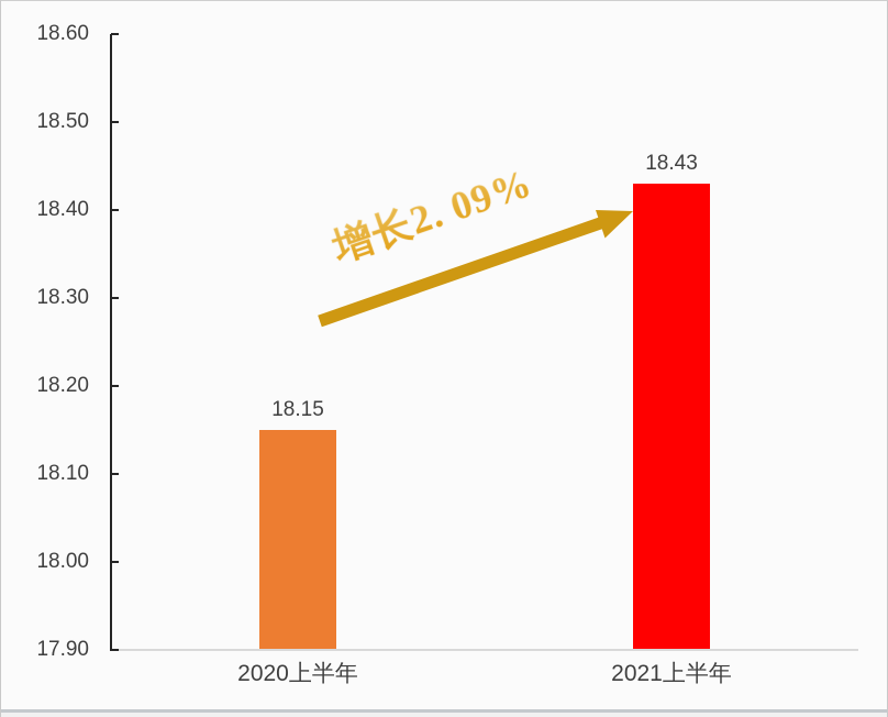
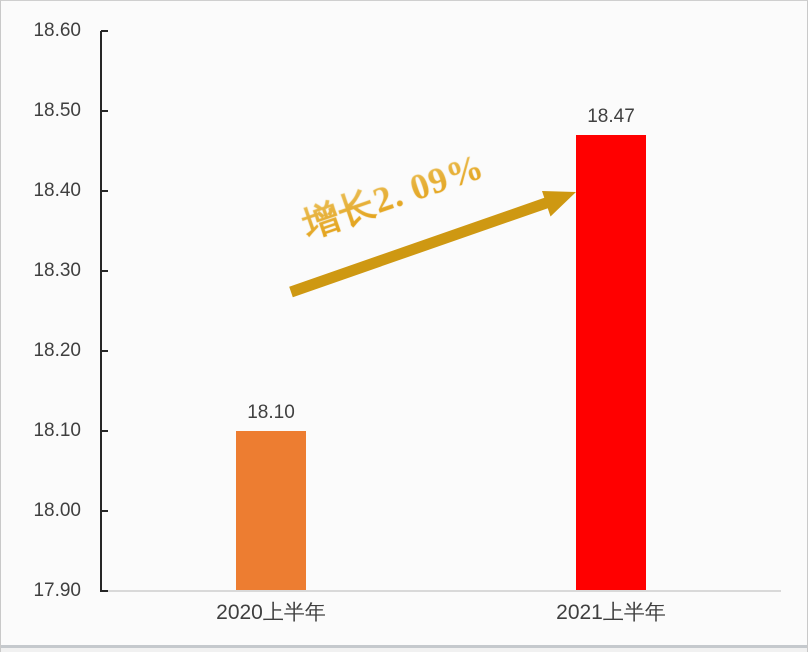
2020上半年: 18.15 -> 18.10
2021上半年: 18.43 -> 18.47
